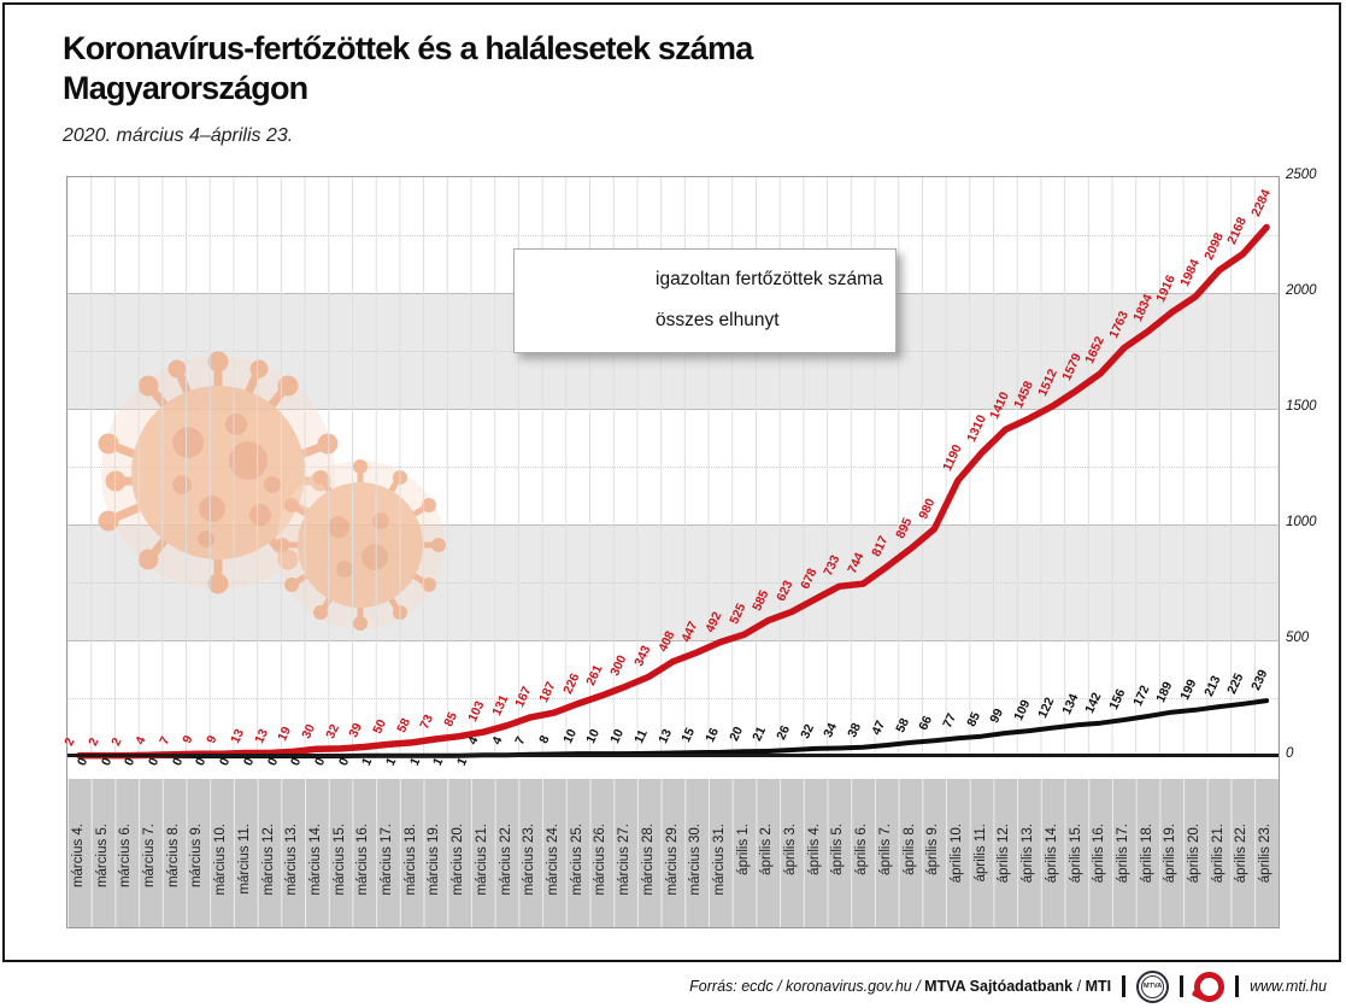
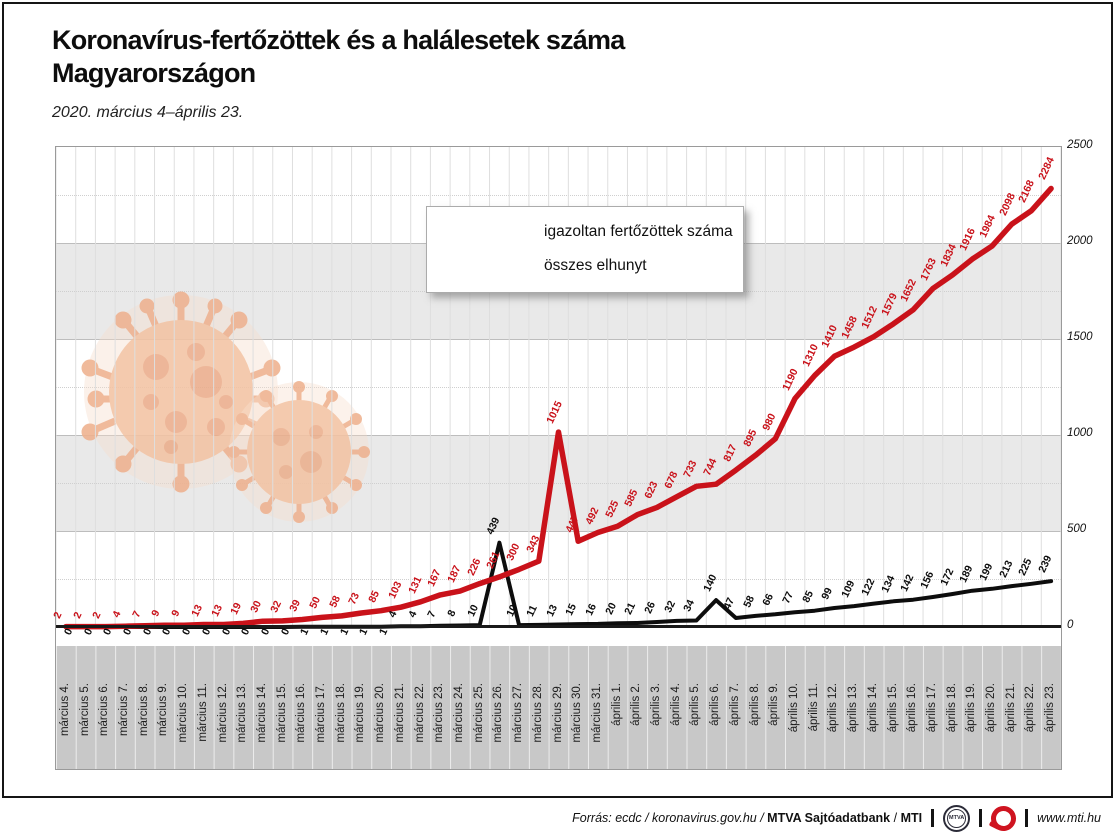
összes elhunyt/március 26.: 10 -> 439
igazoltan fertőzöttek száma/március 29.: 408 -> 1015
összes elhunyt/április 6.: 38 -> 140
